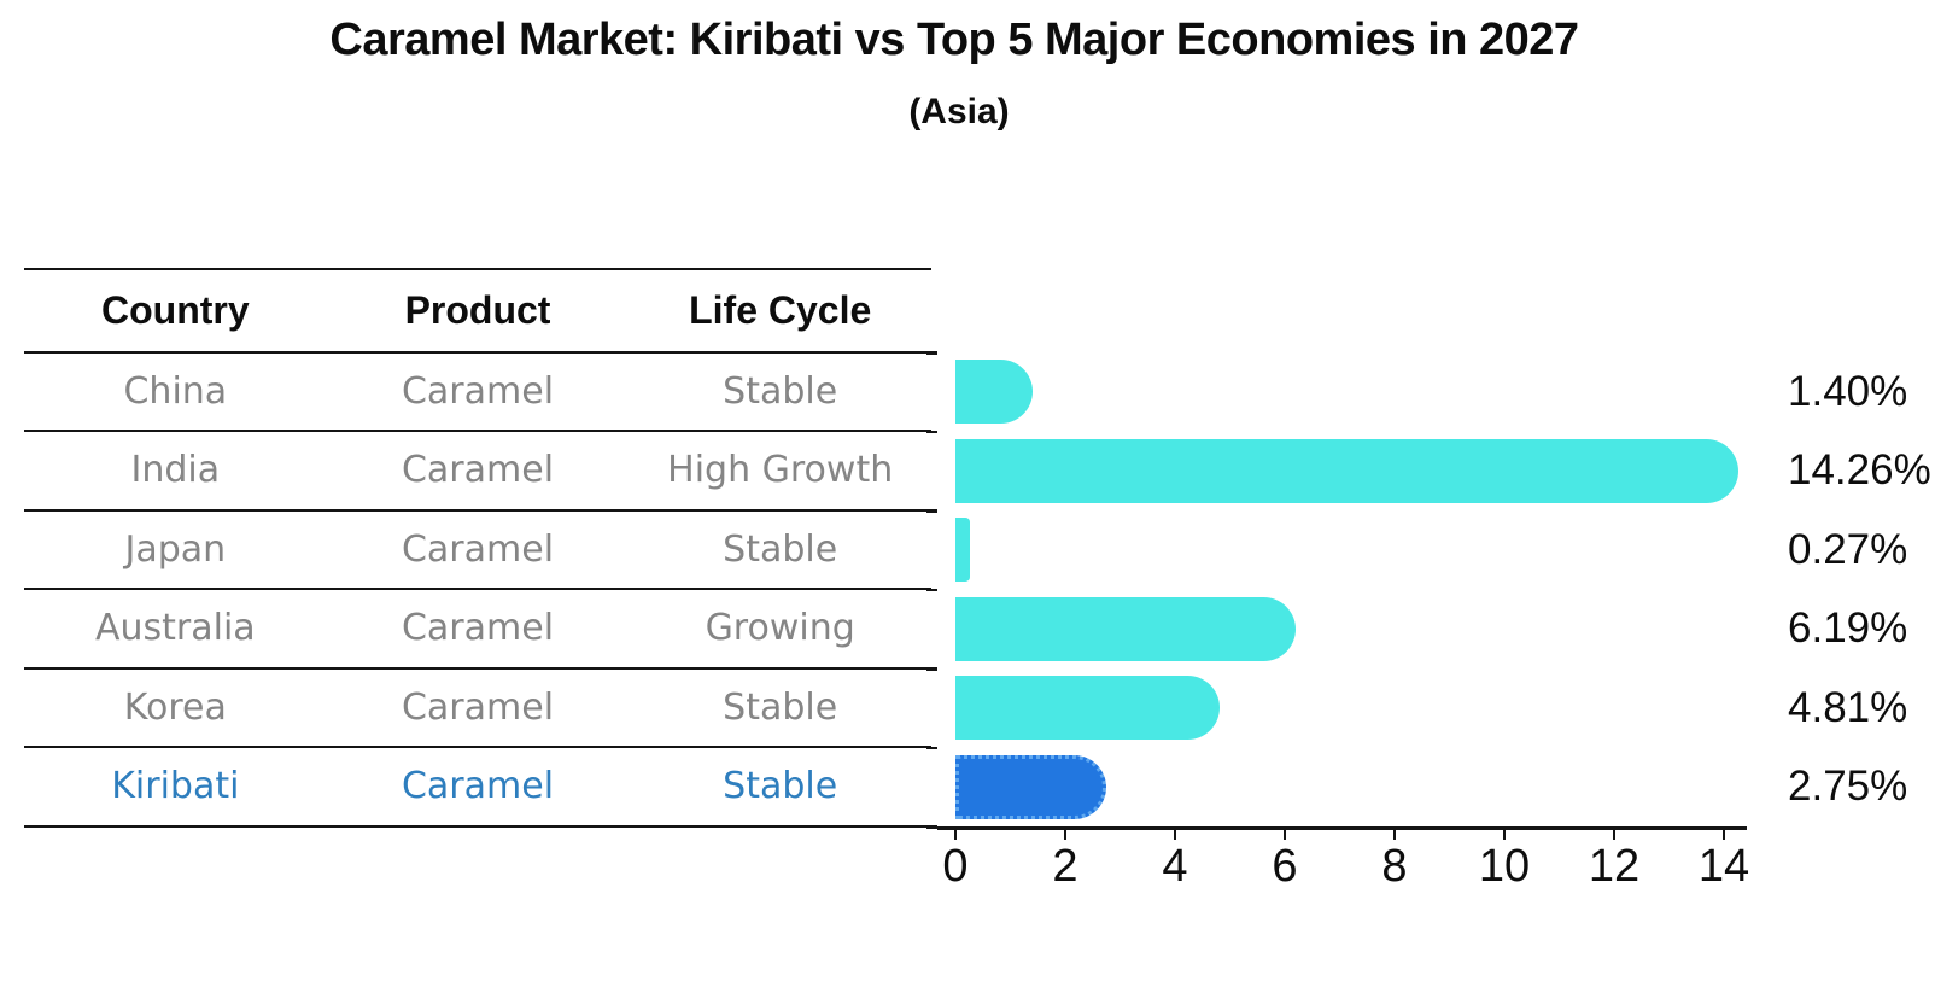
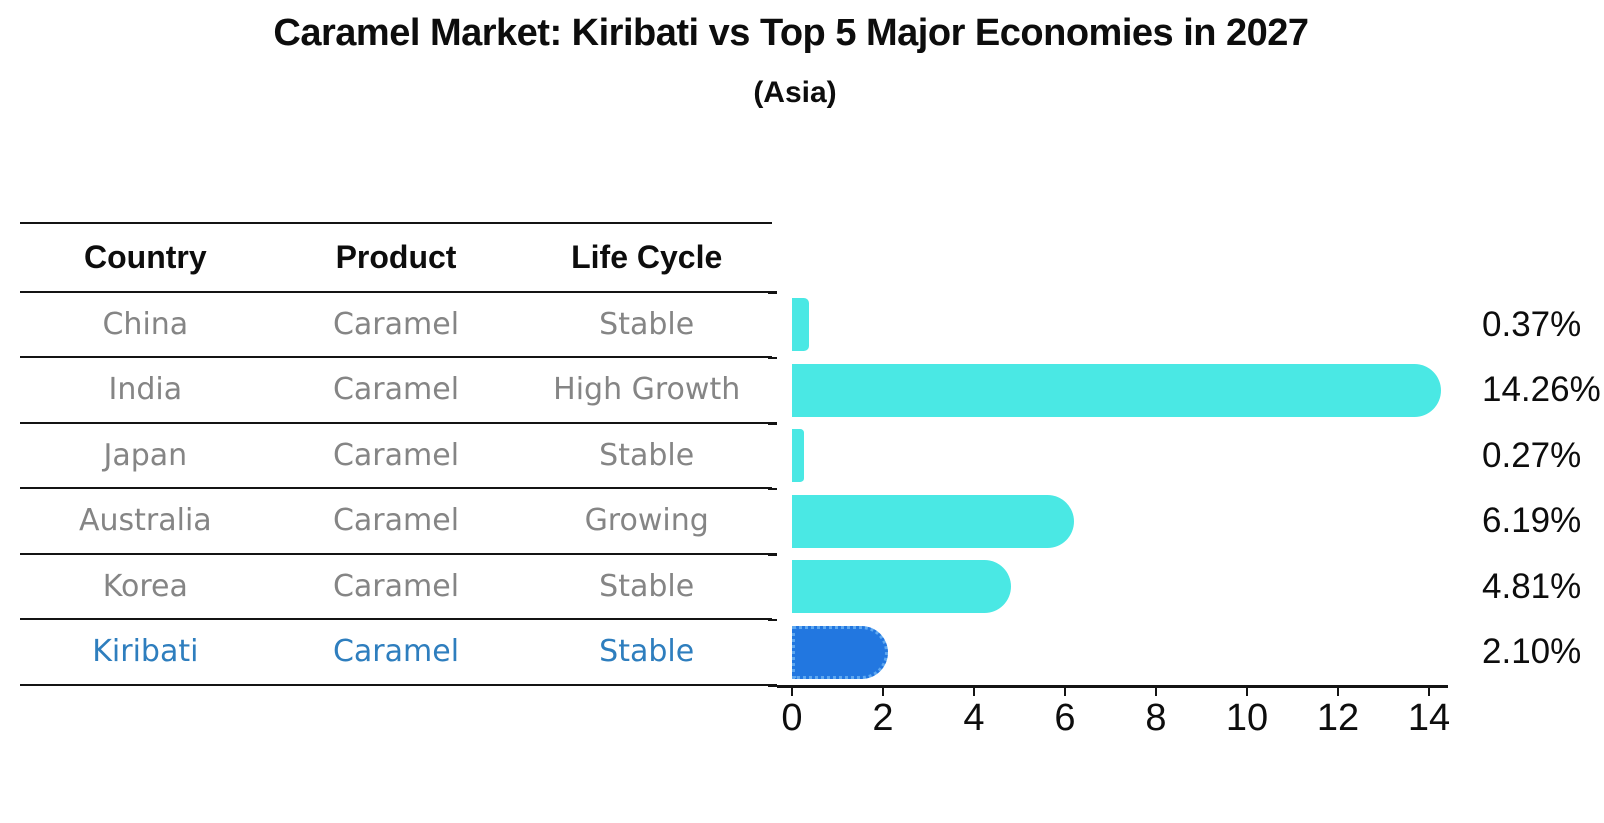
China: 1.40% -> 0.37%
Kiribati: 2.75% -> 2.10%
